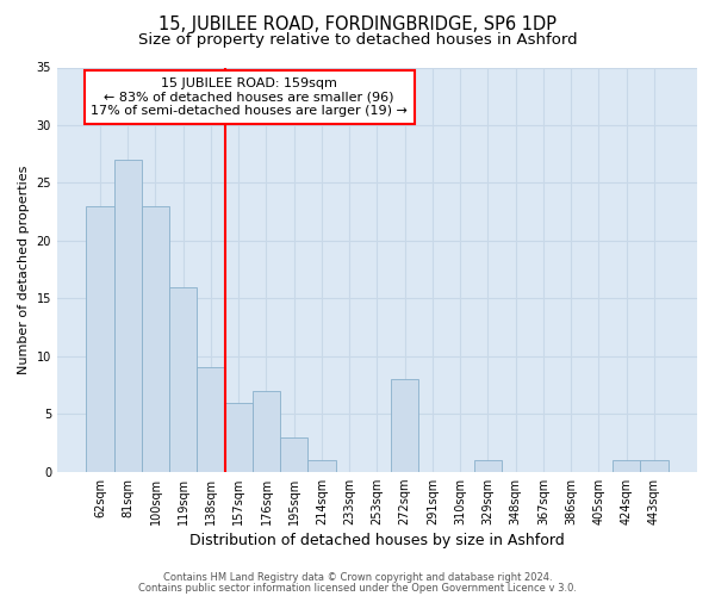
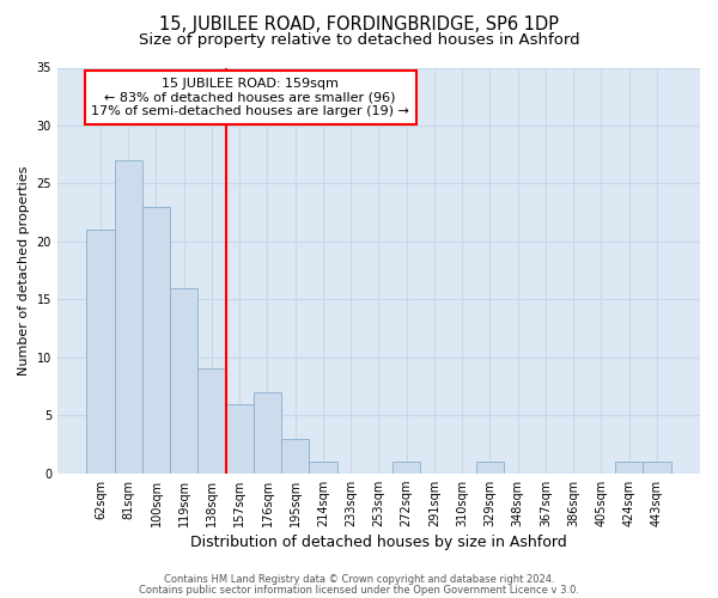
62sqm: 23 -> 21
272sqm: 8 -> 1
